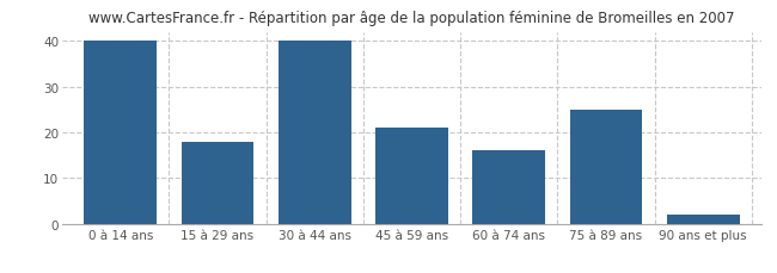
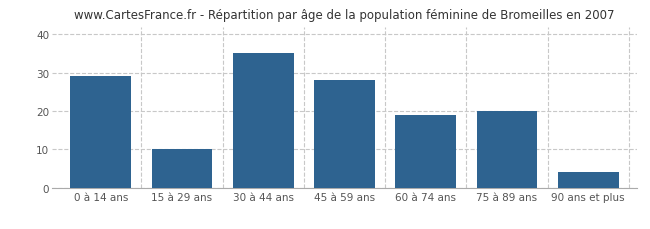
0 à 14 ans: 40 -> 29
15 à 29 ans: 18 -> 10
30 à 44 ans: 40 -> 35
45 à 59 ans: 21 -> 28
60 à 74 ans: 16 -> 19
75 à 89 ans: 25 -> 20
90 ans et plus: 2 -> 4
